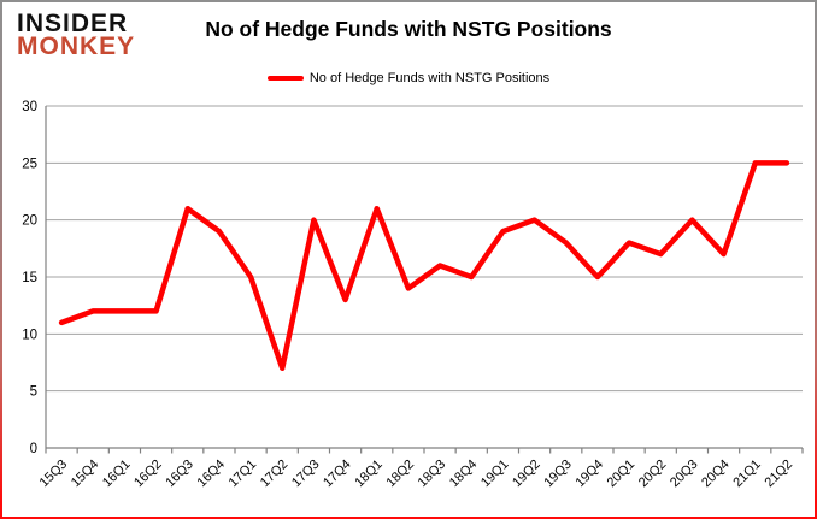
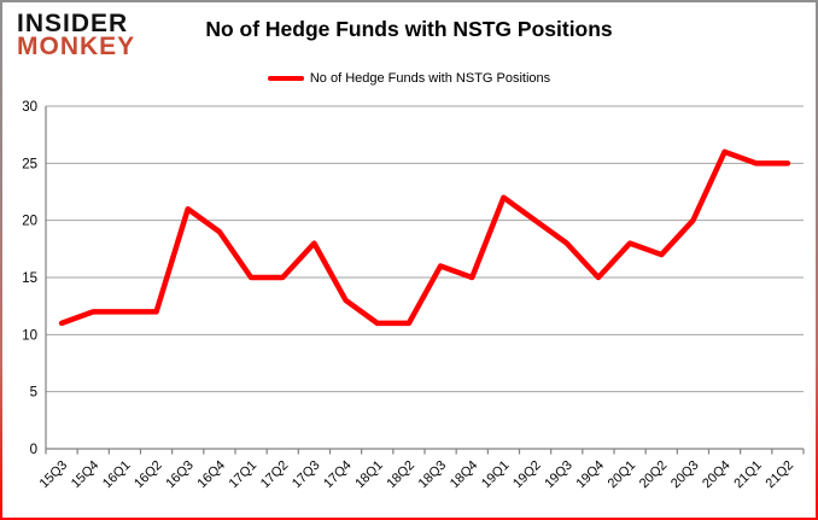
17Q2: 7 -> 15
17Q3: 20 -> 18
18Q1: 21 -> 11
18Q2: 14 -> 11
19Q1: 19 -> 22
20Q4: 17 -> 26
